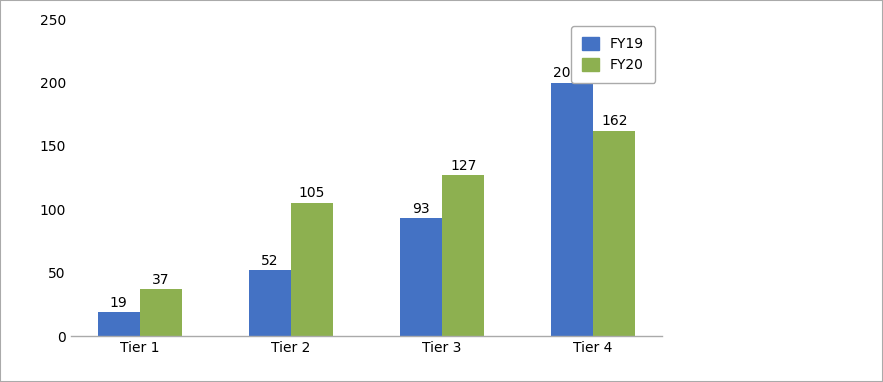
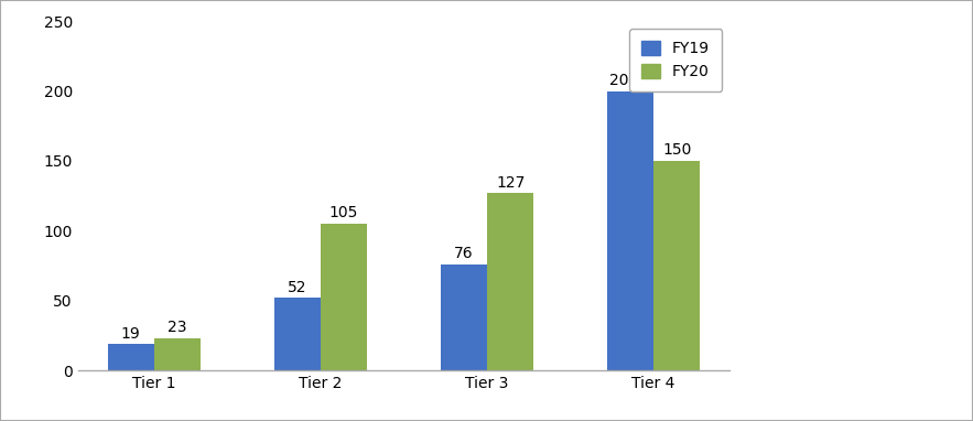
FY20/Tier 1: 37 -> 23
FY19/Tier 3: 93 -> 76
FY20/Tier 4: 162 -> 150
